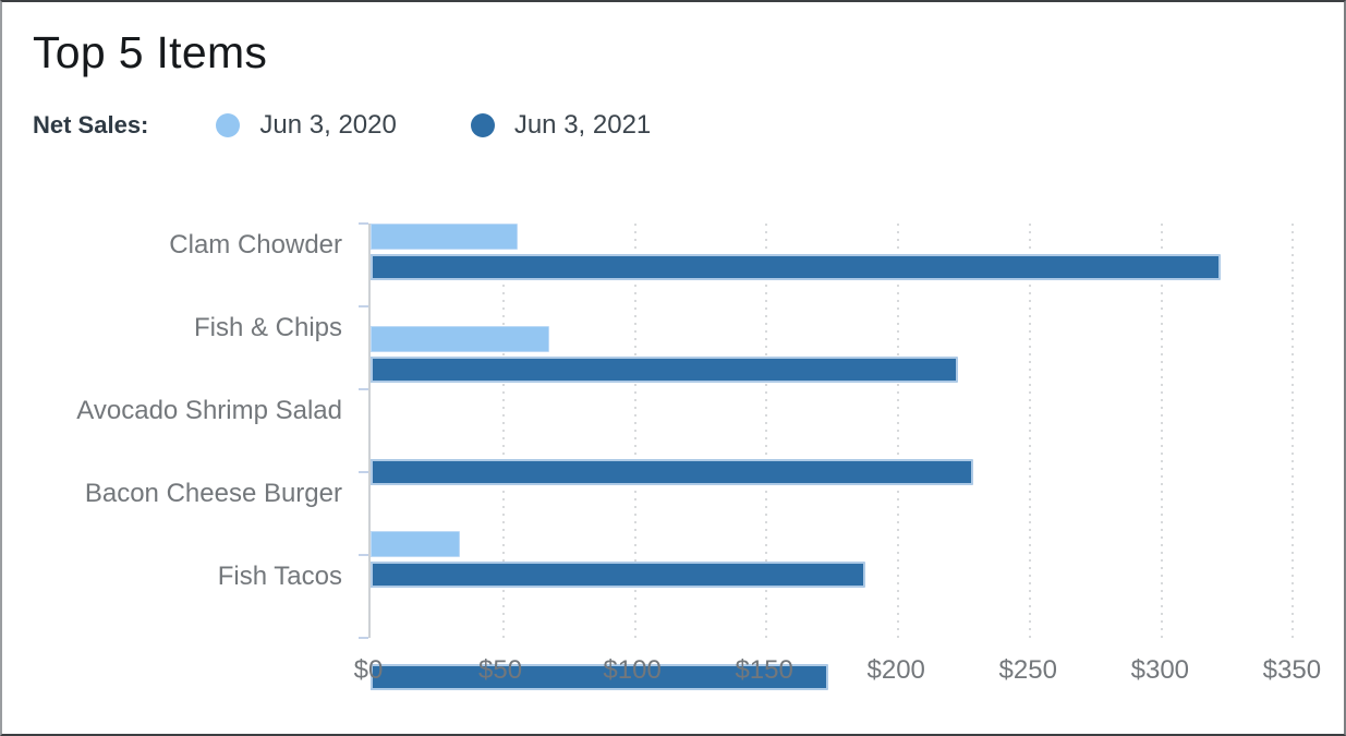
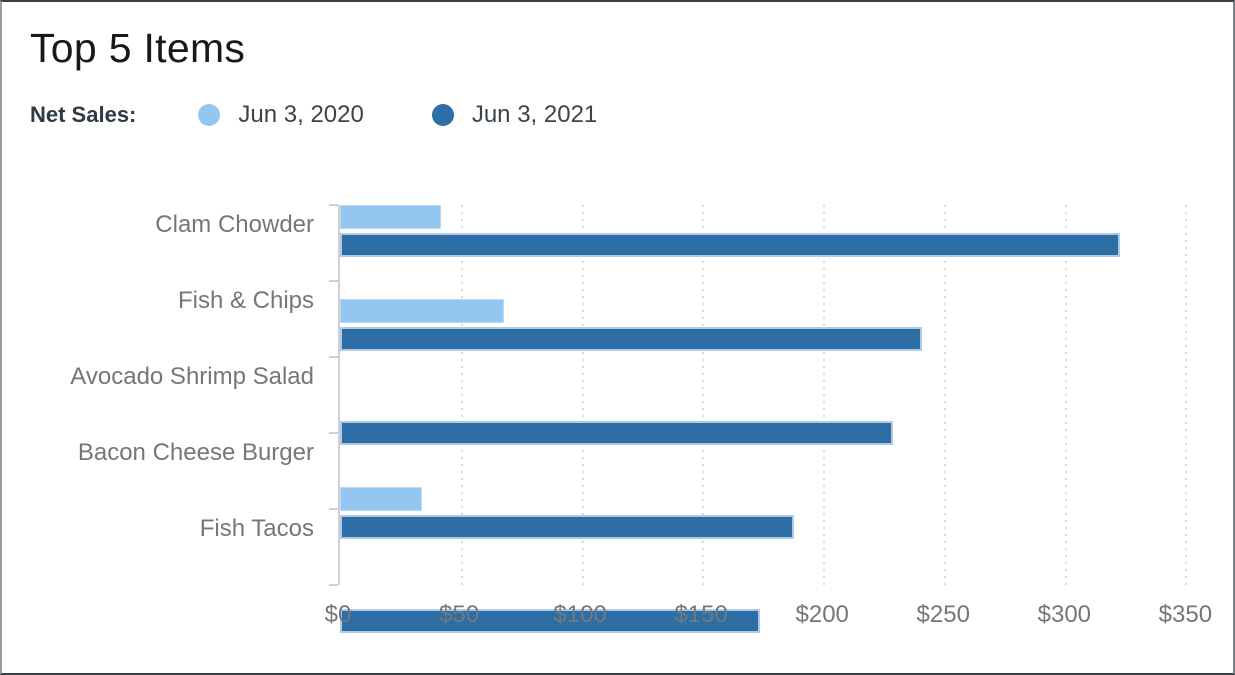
Jun 3, 2020/Clam Chowder: $56 -> $42
Jun 3, 2021/Fish & Chips: $223 -> $241
